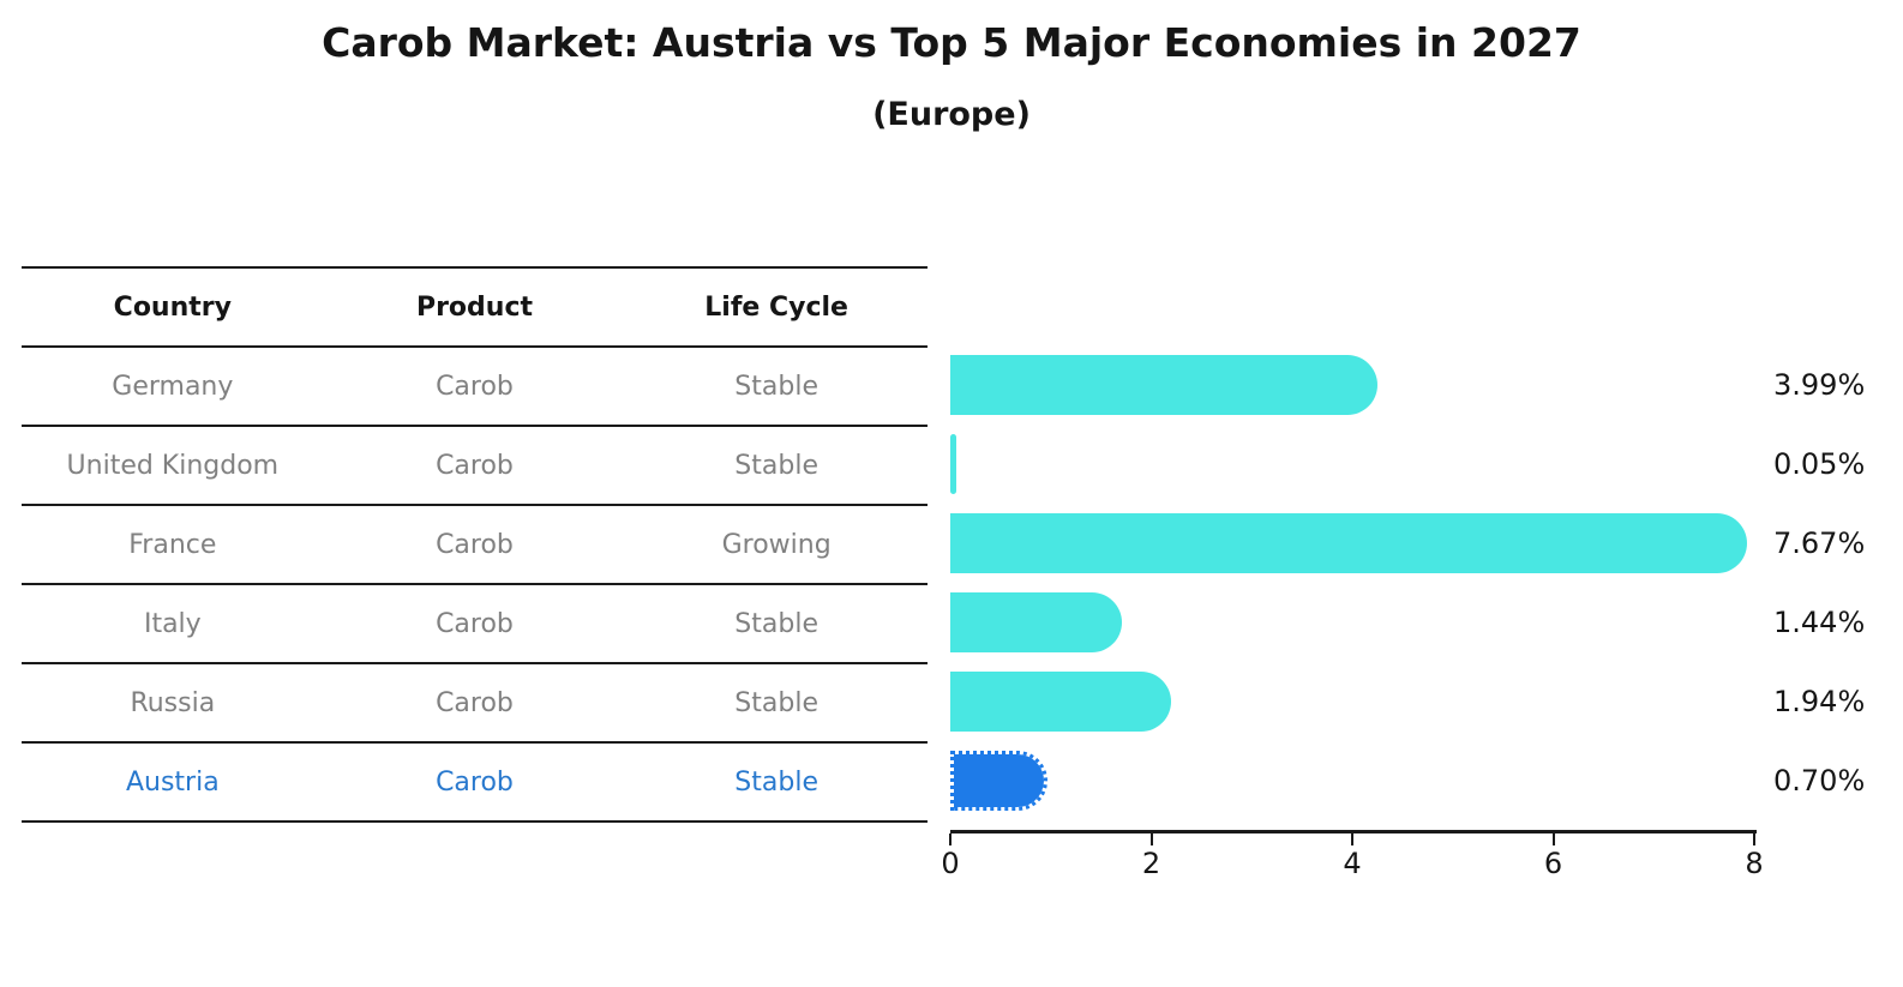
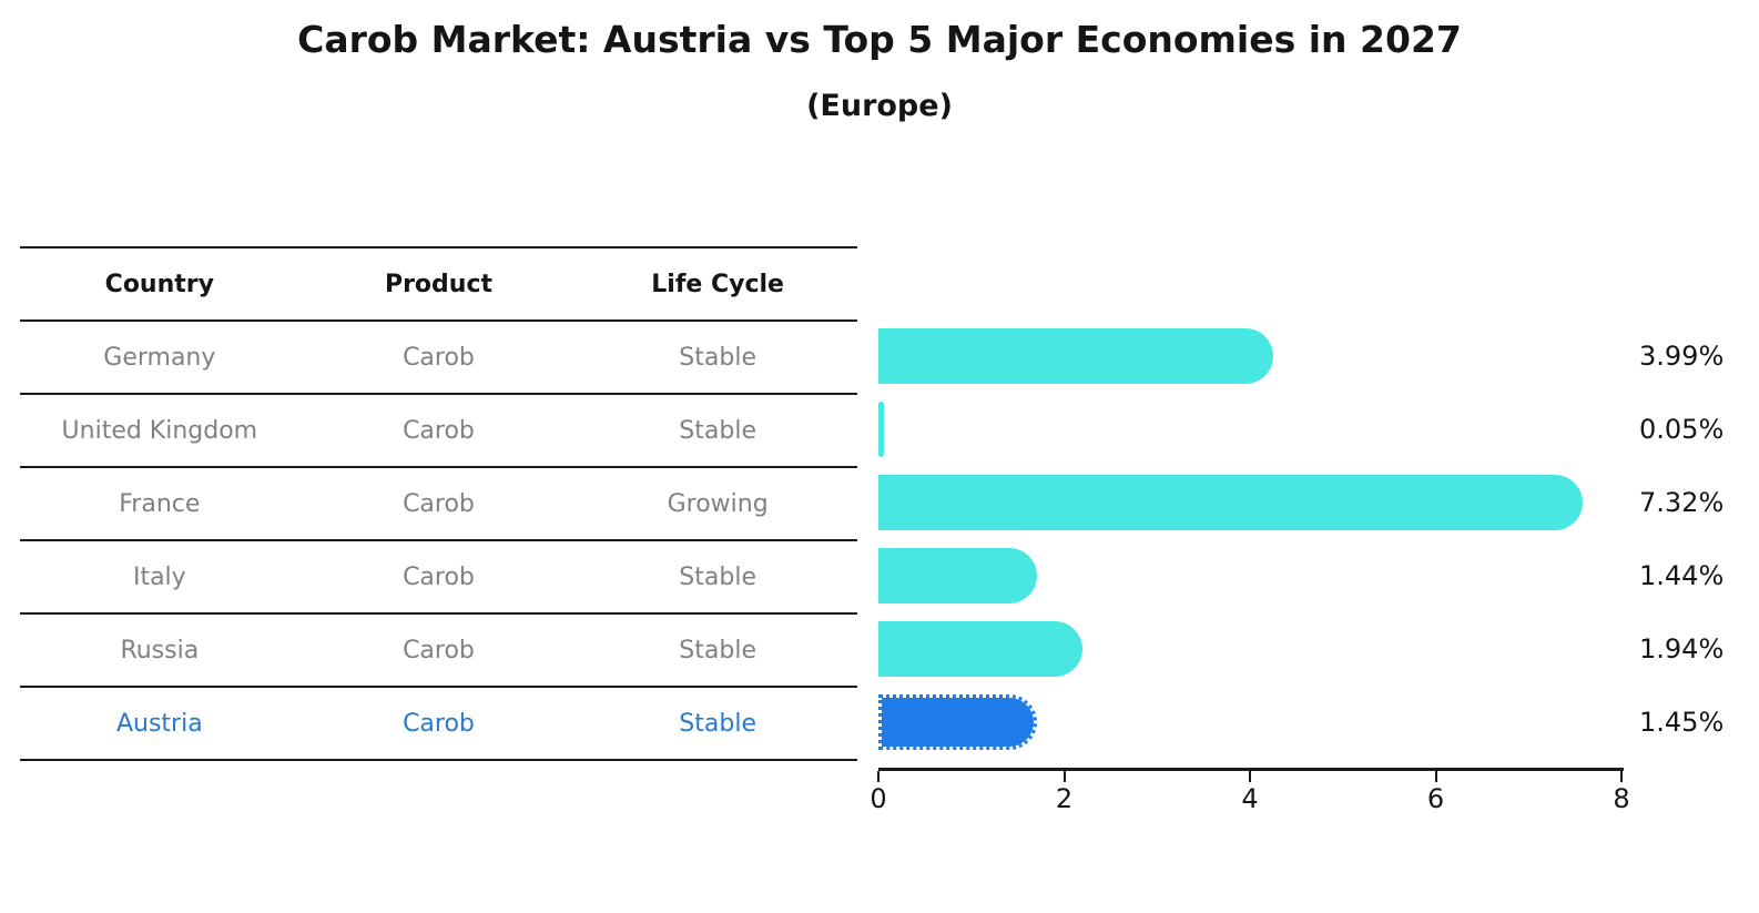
France: 7.67% -> 7.32%
Austria: 0.70% -> 1.45%
